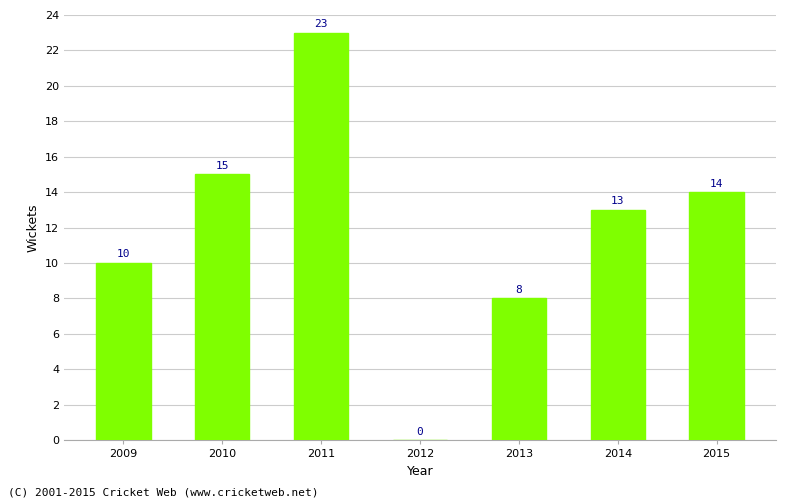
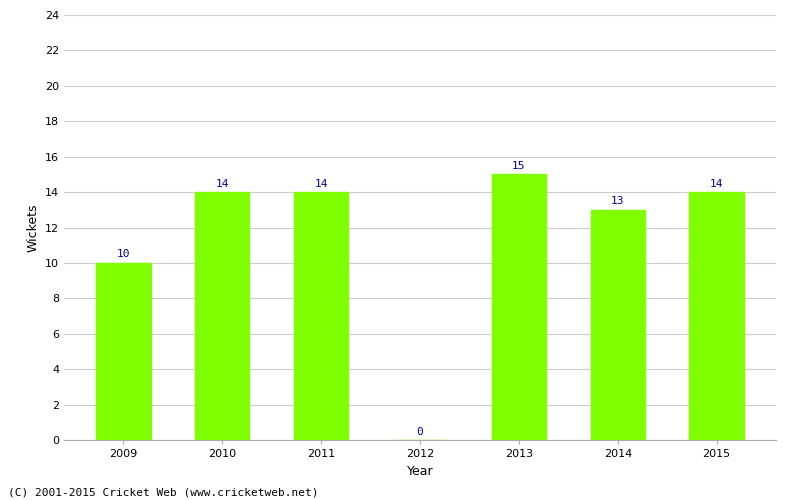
2010: 15 -> 14
2011: 23 -> 14
2013: 8 -> 15
